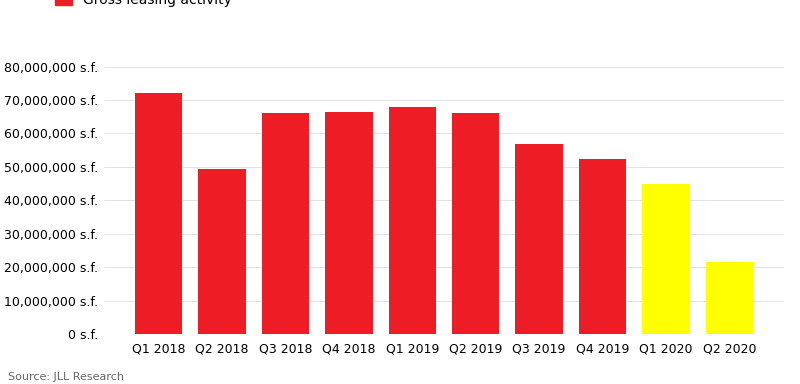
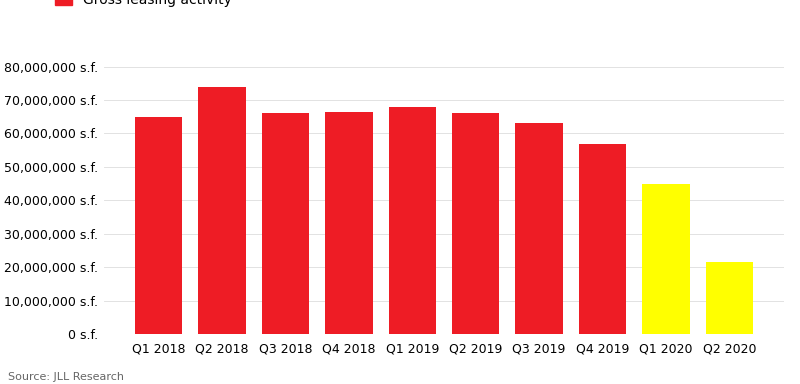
Q1 2018: 72,000,000 s.f. -> 65,000,000 s.f.
Q2 2018: 49,500,000 s.f. -> 74,000,000 s.f.
Q3 2019: 57,000,000 s.f. -> 63,000,000 s.f.
Q4 2019: 52,500,000 s.f. -> 57,000,000 s.f.
